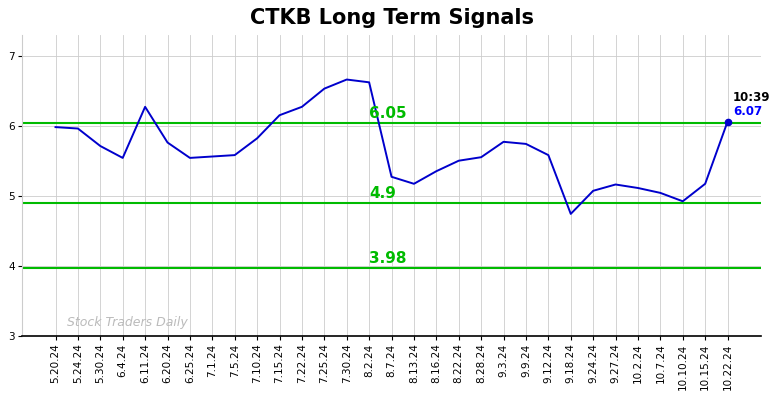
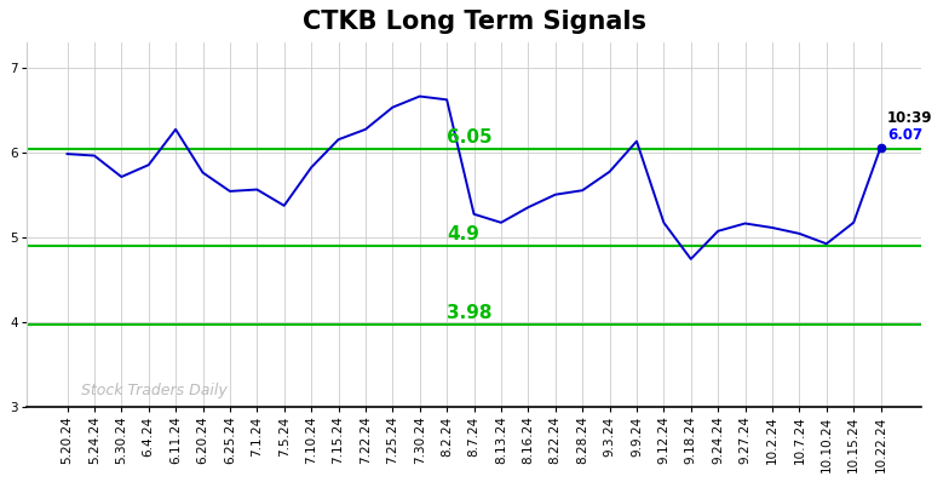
6.4.24: 5.55 -> 5.86
7.5.24: 5.59 -> 5.38
9.9.24: 5.75 -> 6.14
9.12.24: 5.59 -> 5.18
